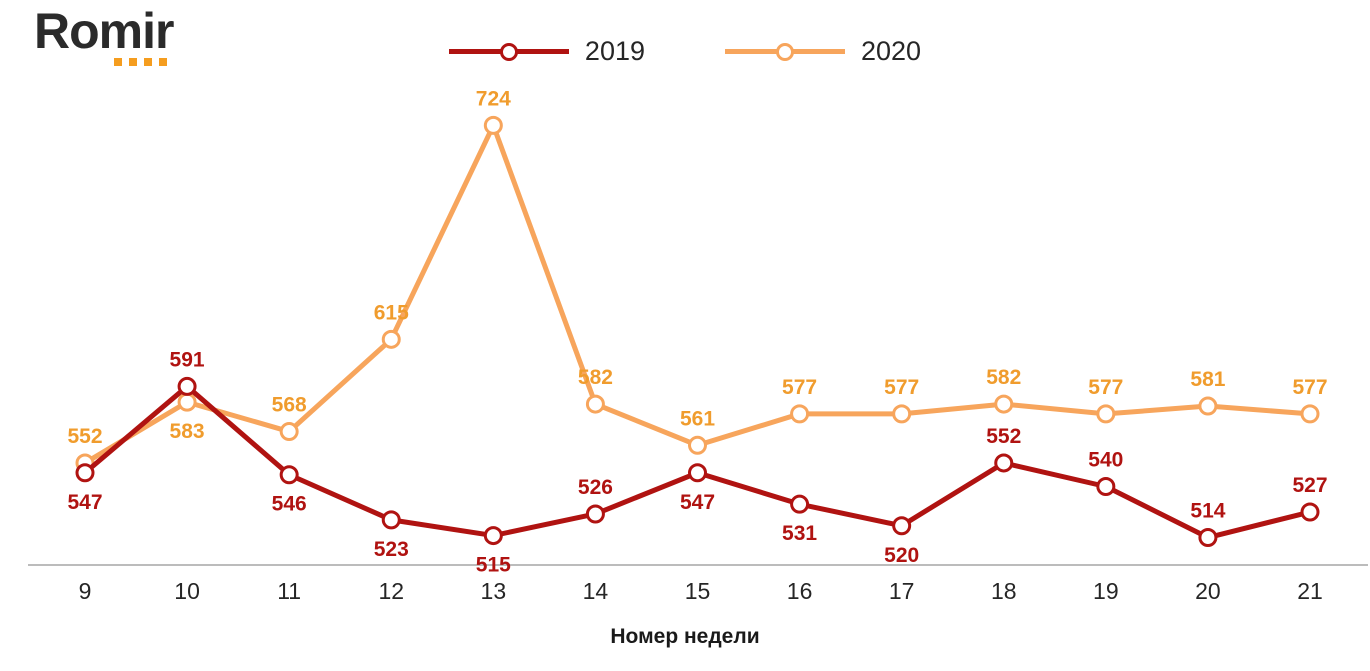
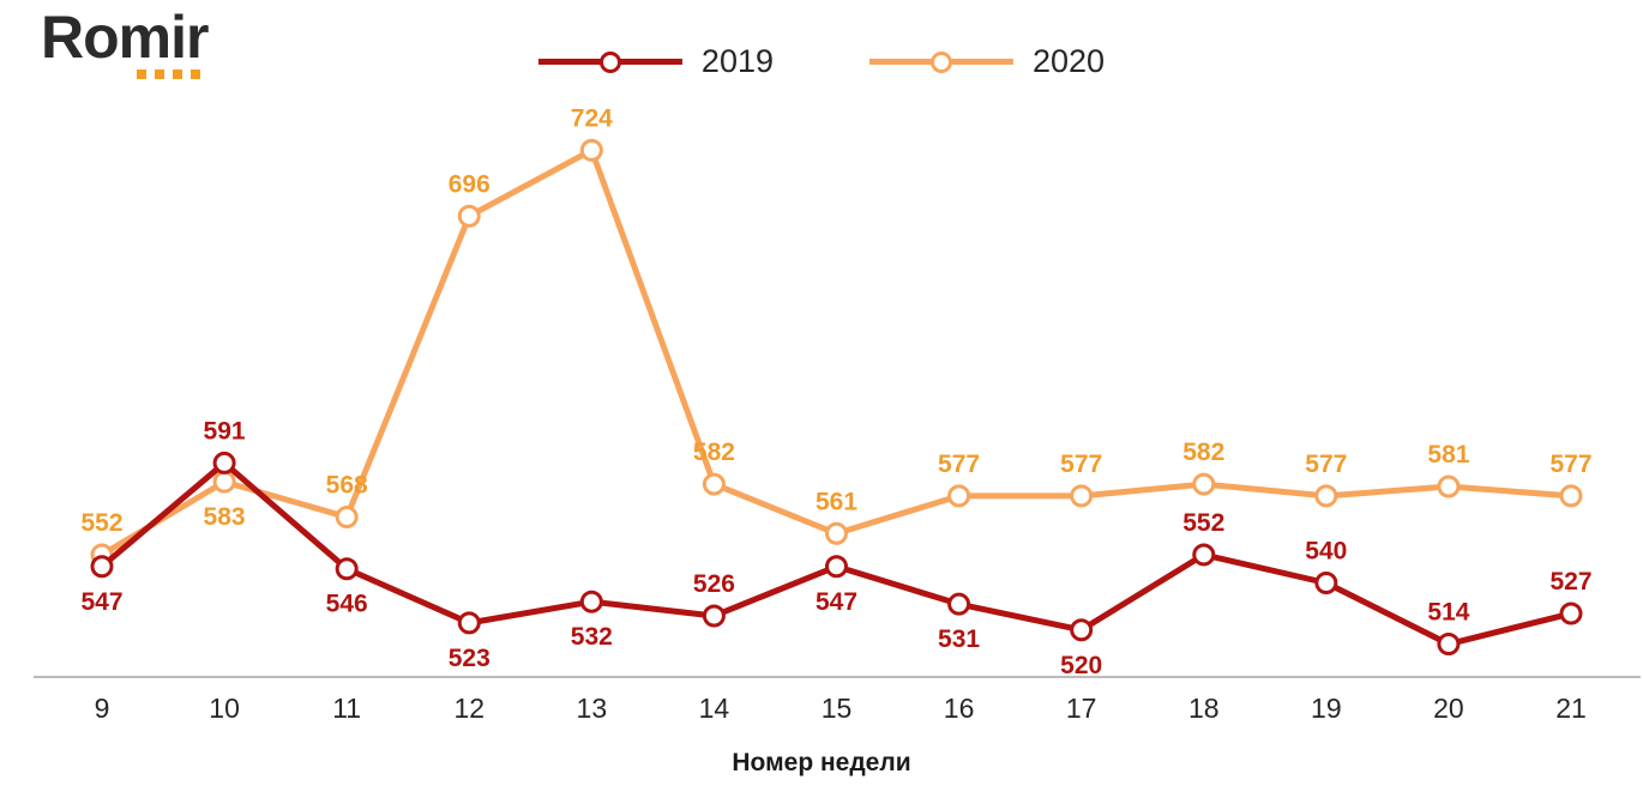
2020/12: 615 -> 696
2019/13: 515 -> 532
